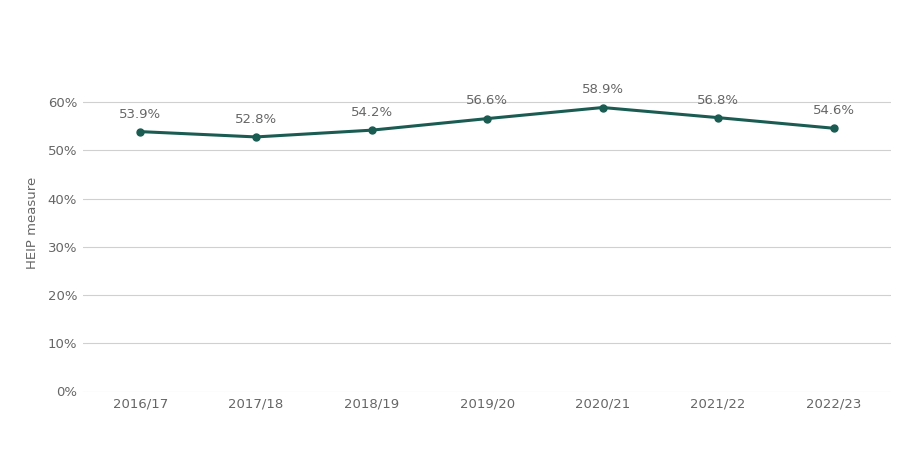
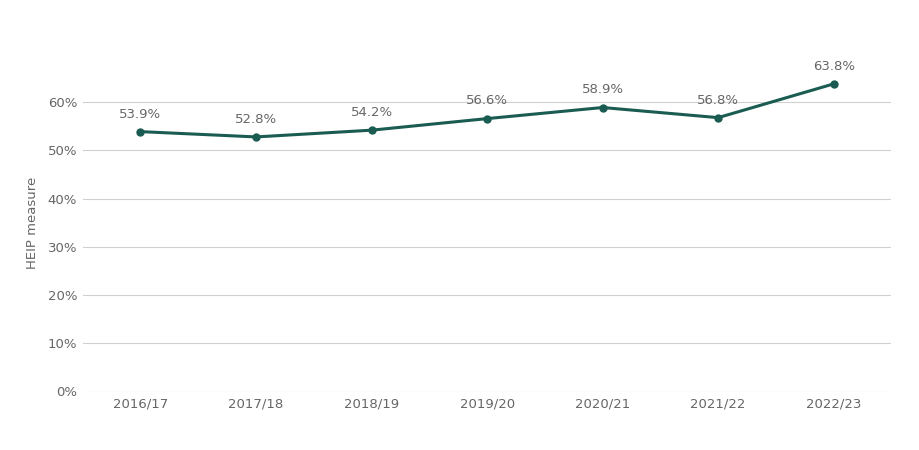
2022/23: 54.6% -> 63.8%
